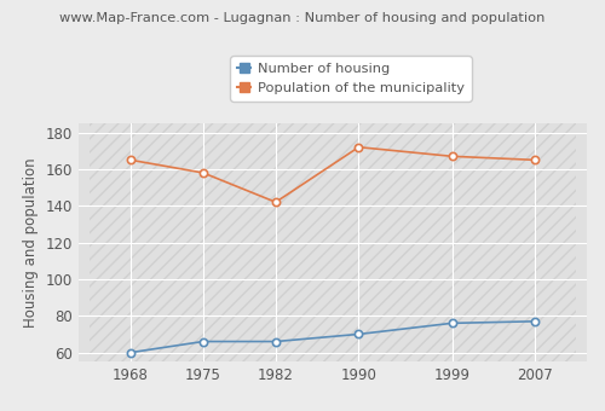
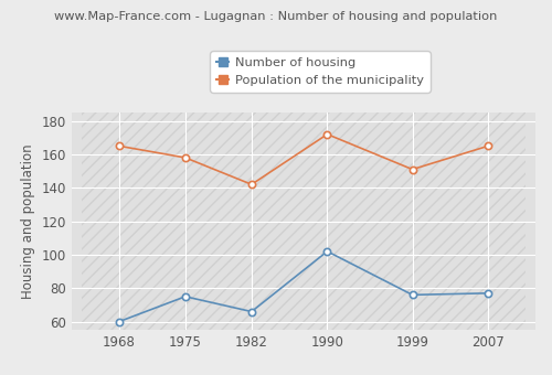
Number of housing/1975: 66 -> 75
Number of housing/1990: 70 -> 102
Population of the municipality/1999: 167 -> 151
